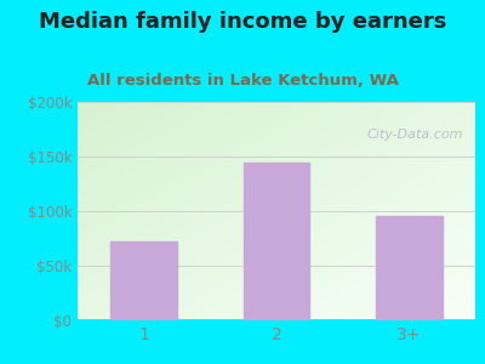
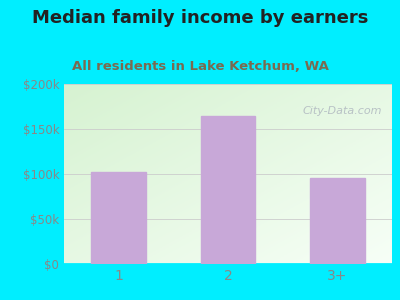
1: $72k -> $102k
2: $145k -> $164k
